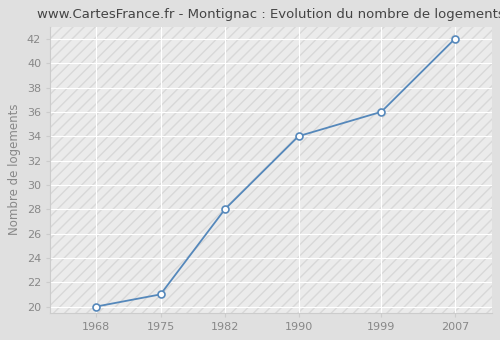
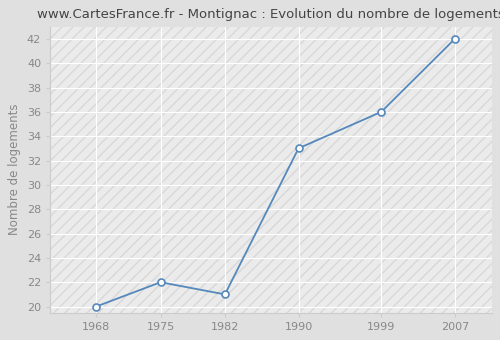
1975: 21 -> 22
1982: 28 -> 21
1990: 34 -> 33
